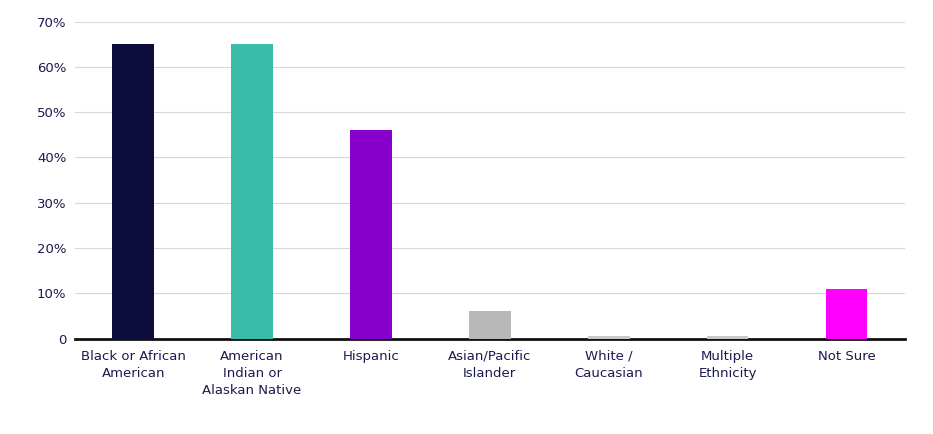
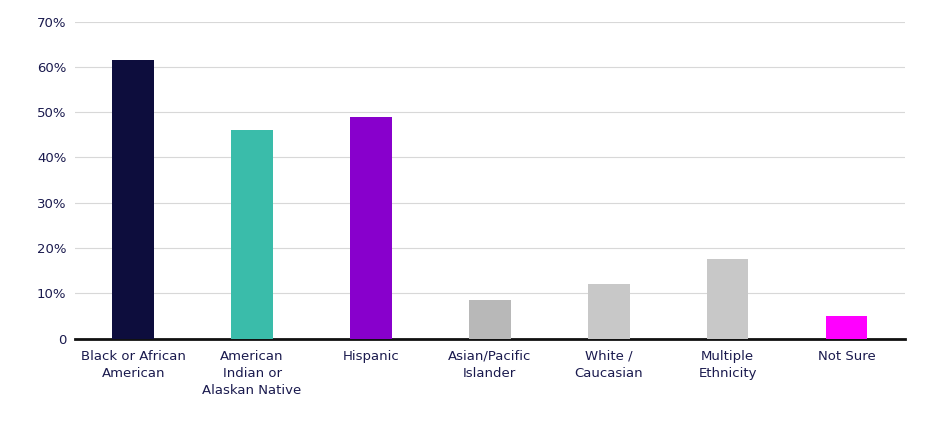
Black or African American: 65.0% -> 61.5%
American Indian or Alaskan Native: 65.0% -> 46.0%
Hispanic: 46.0% -> 49.0%
Asian/Pacific Islander: 6.0% -> 8.5%
White / Caucasian: 0.5% -> 12.0%
Multiple Ethnicity: 0.5% -> 17.5%
Not Sure: 11.0% -> 5.0%
